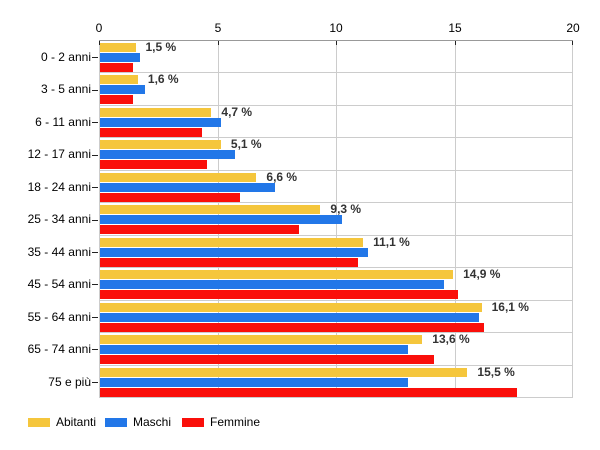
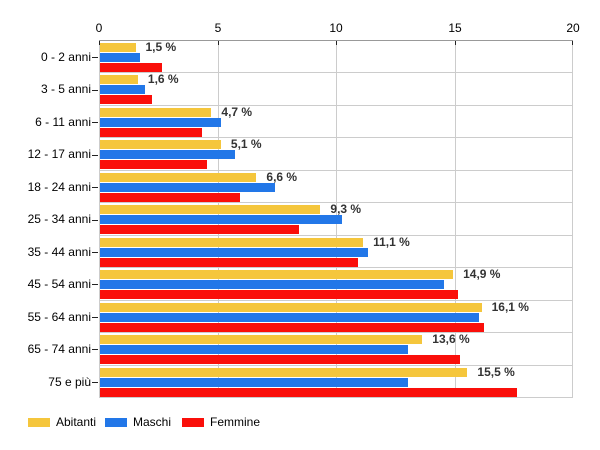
Femmine/0 - 2 anni: 1.4 -> 2.6
Femmine/3 - 5 anni: 1.4 -> 2.2
Femmine/65 - 74 anni: 14.1 -> 15.2
